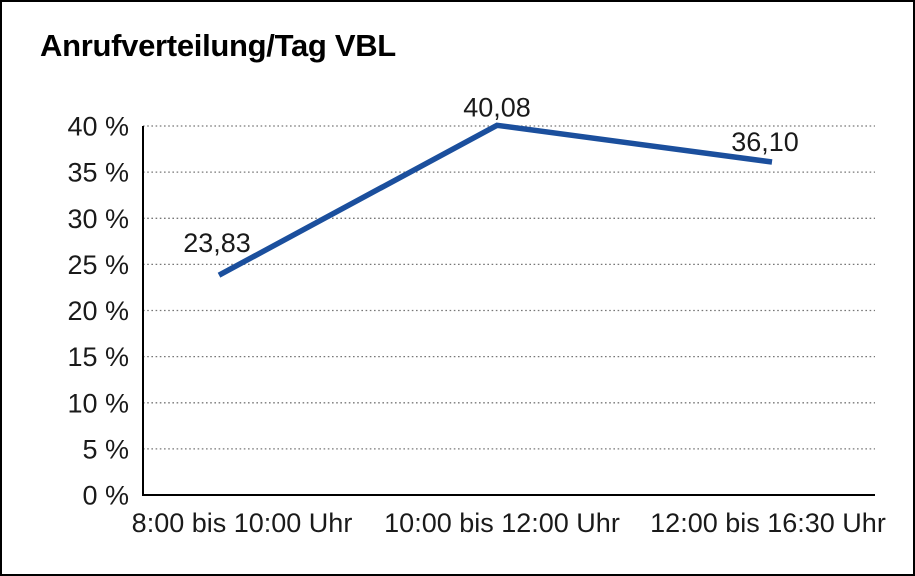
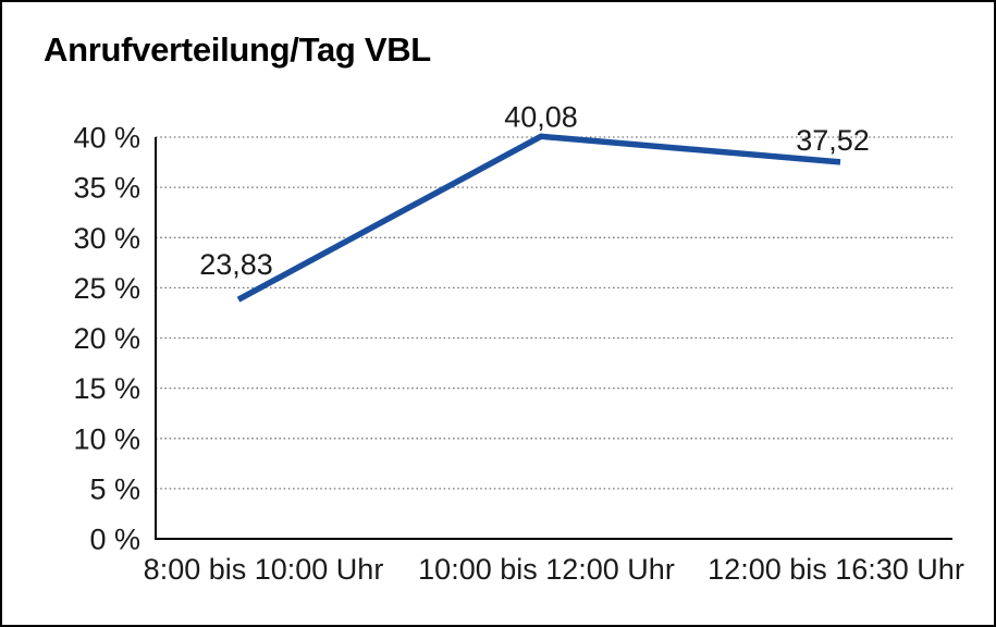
12:00 bis 16:30 Uhr: 36,10 -> 37,52
